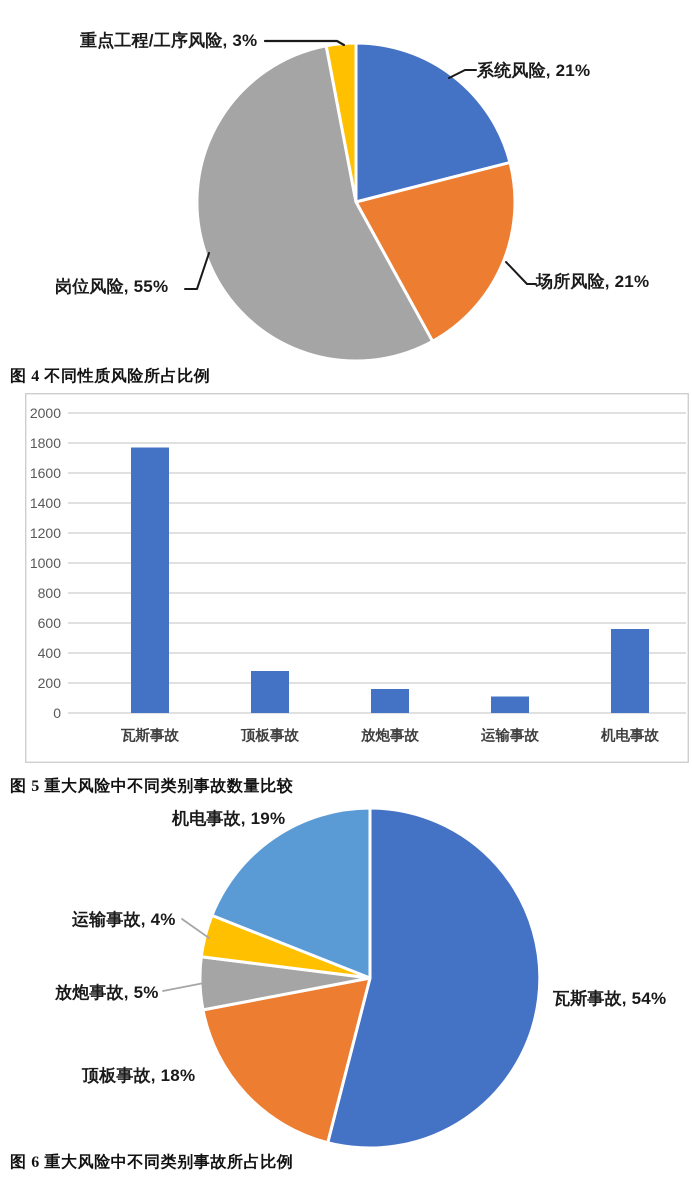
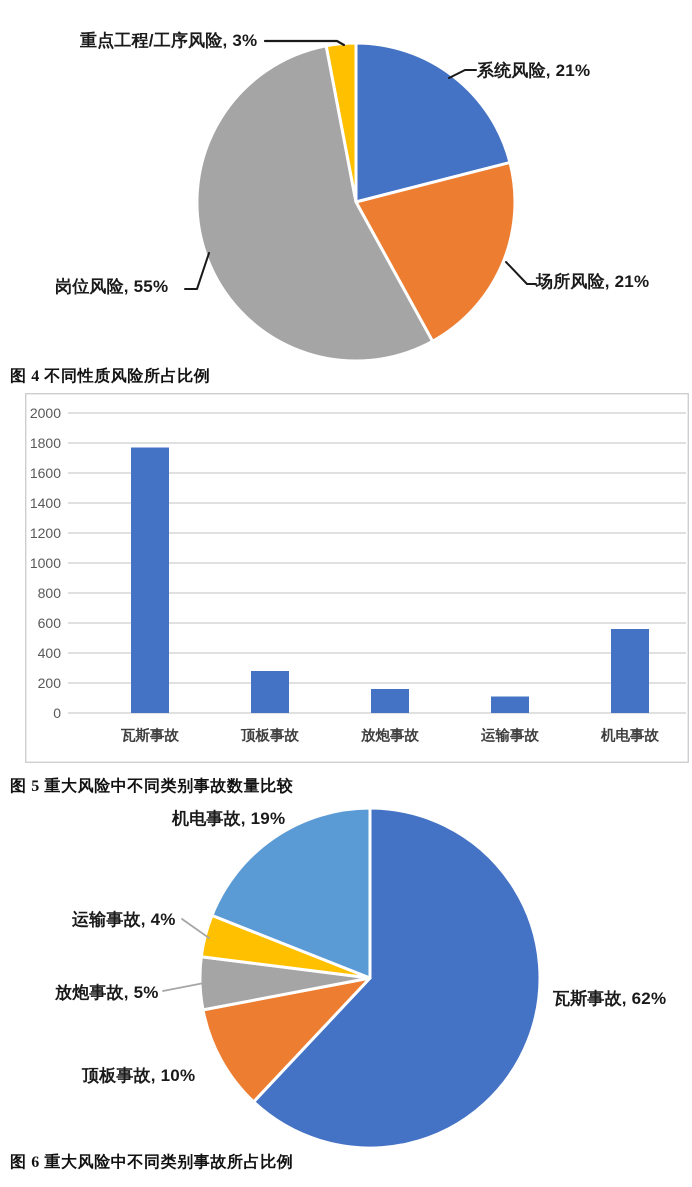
图 6 重大风险中不同类别事故所占比例/瓦斯事故: 54% -> 62%
图 6 重大风险中不同类别事故所占比例/顶板事故: 18% -> 10%
